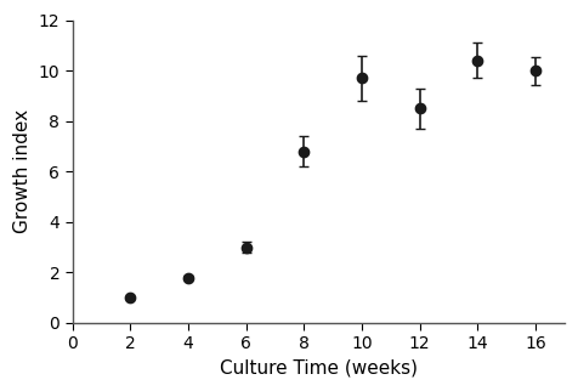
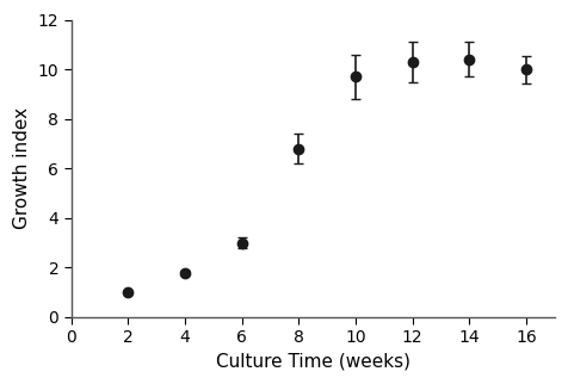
12: 8.5 -> 10.3
